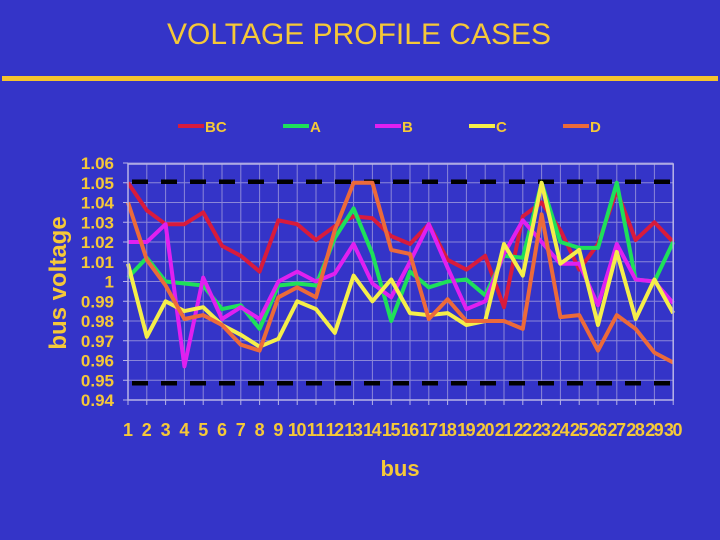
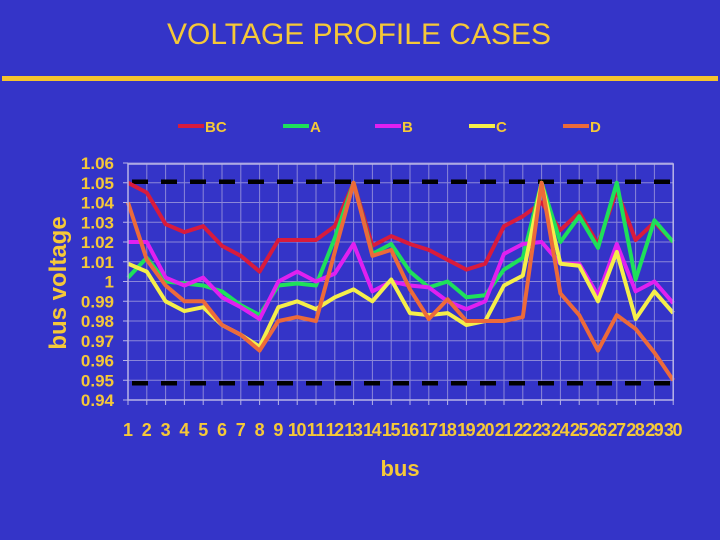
BC/2: 1.036 -> 1.045
C/2: 0.972 -> 1.005
B/3: 1.029 -> 1.002
BC/4: 1.029 -> 1.025
B/4: 0.957 -> 0.998
D/4: 0.981 -> 0.990
BC/5: 1.035 -> 1.028
D/5: 0.983 -> 0.990
A/6: 0.986 -> 0.995
B/6: 0.981 -> 0.992
D/7: 0.968 -> 0.973
A/8: 0.976 -> 0.983
BC/9: 1.031 -> 1.021
C/9: 0.971 -> 0.987
D/9: 0.992 -> 0.980
BC/10: 1.029 -> 1.021
D/10: 0.997 -> 0.982
D/11: 0.992 -> 0.980
C/12: 0.974 -> 0.992
D/12: 1.026 -> 1.015
BC/13: 1.033 -> 1.050
A/13: 1.037 -> 1.050
C/13: 1.003 -> 0.996
BC/14: 1.032 -> 1.018
B/14: 0.999 -> 0.995
D/14: 1.050 -> 1.013
A/15: 0.980 -> 1.019
B/15: 0.992 -> 1.000
B/16: 1.010 -> 0.998
D/16: 1.014 -> 0.996
BC/17: 1.029 -> 1.016
B/17: 1.029 -> 0.997
B/18: 1.007 -> 0.990
A/19: 1.001 -> 0.992
BC/20: 1.013 -> 1.009
BC/21: 0.987 -> 1.028
A/21: 1.013 -> 1.006
C/21: 1.019 -> 0.998
B/22: 1.031 -> 1.019
D/22: 0.976 -> 0.982
D/23: 1.034 -> 1.050
D/24: 0.982 -> 0.994
BC/25: 1.006 -> 1.035
A/25: 1.017 -> 1.033
C/25: 1.016 -> 1.008
B/26: 0.988 -> 0.993
C/26: 0.978 -> 0.990
B/28: 1.001 -> 0.995
A/29: 1.000 -> 1.031
C/29: 1.001 -> 0.995
D/30: 0.959 -> 0.950
